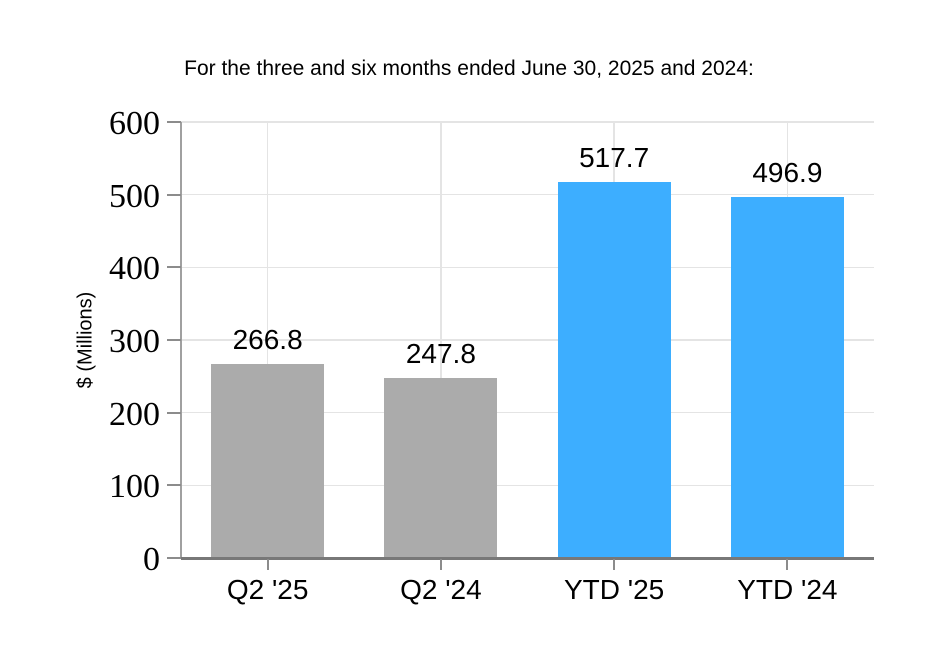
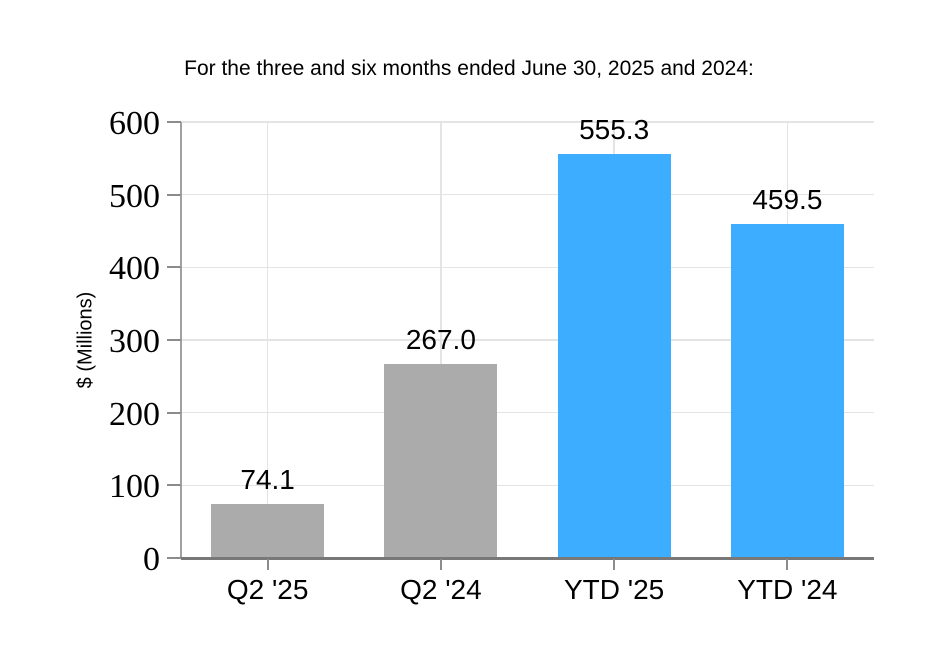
Q2 '25: 266.8 -> 74.1
Q2 '24: 247.8 -> 267.0
YTD '25: 517.7 -> 555.3
YTD '24: 496.9 -> 459.5
